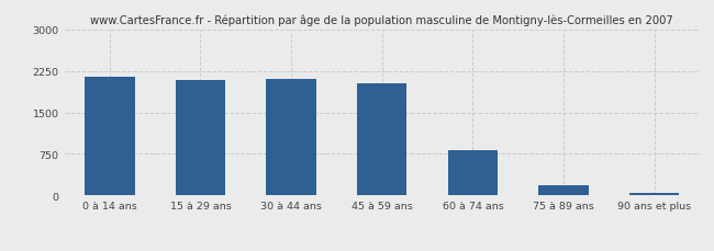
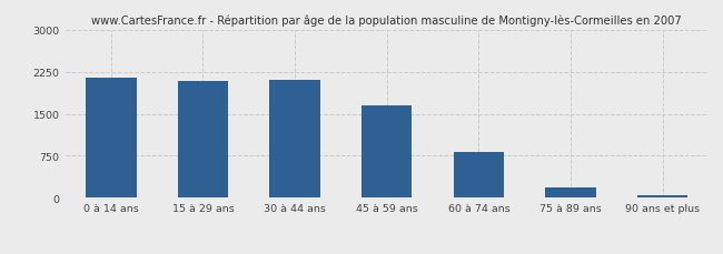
45 à 59 ans: 2020 -> 1640
